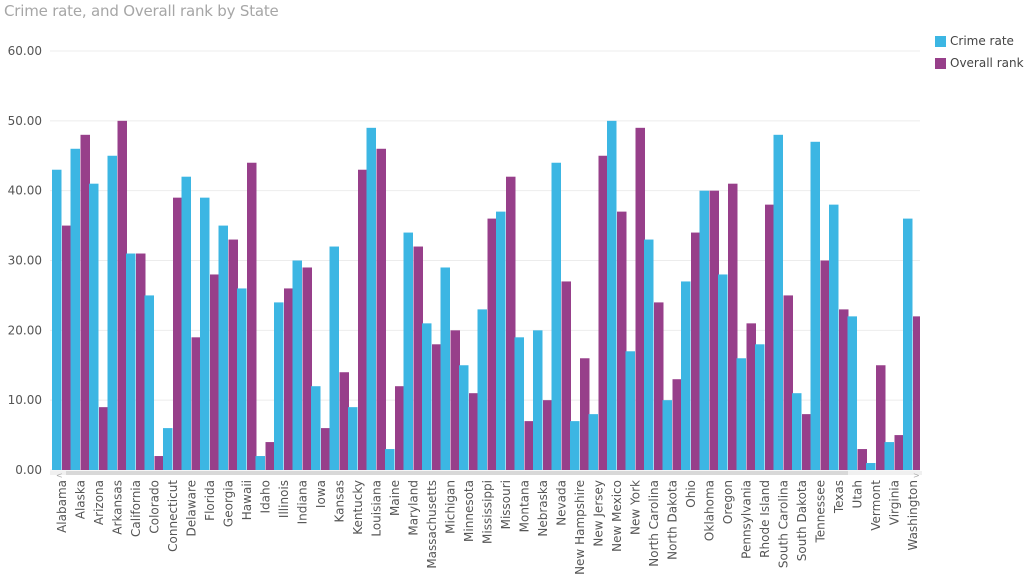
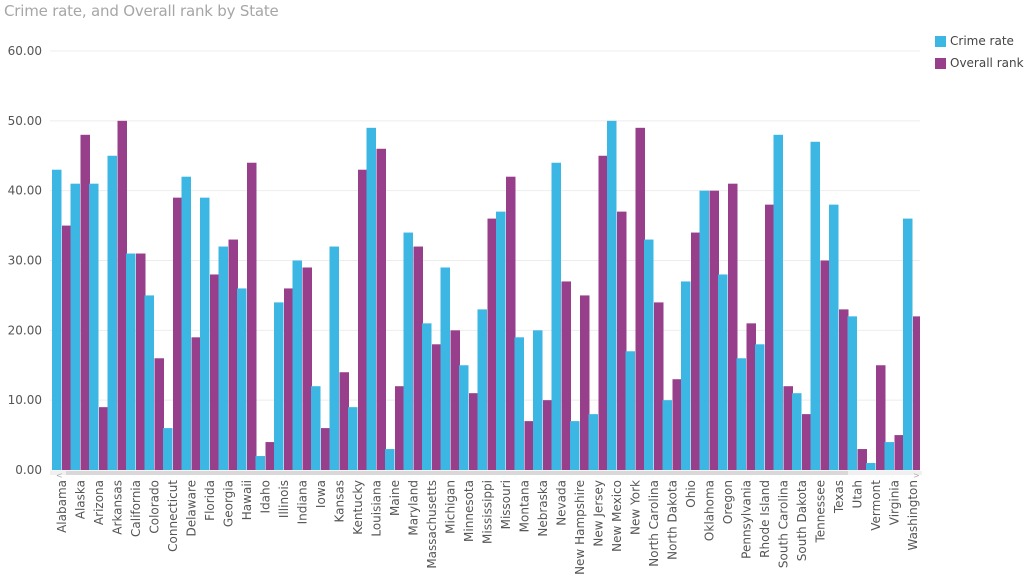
Crime rate/Alaska: 46 -> 41
Overall rank/Colorado: 2 -> 16
Crime rate/Georgia: 35 -> 32
Overall rank/New Hampshire: 16 -> 25
Overall rank/South Carolina: 25 -> 12
